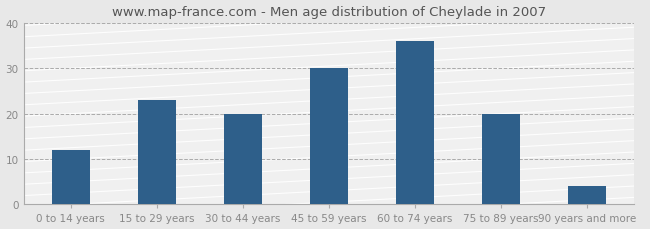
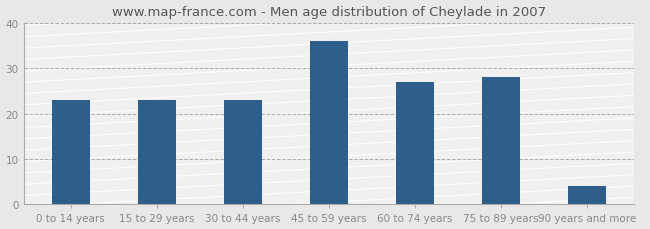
0 to 14 years: 12 -> 23
30 to 44 years: 20 -> 23
45 to 59 years: 30 -> 36
60 to 74 years: 36 -> 27
75 to 89 years: 20 -> 28
